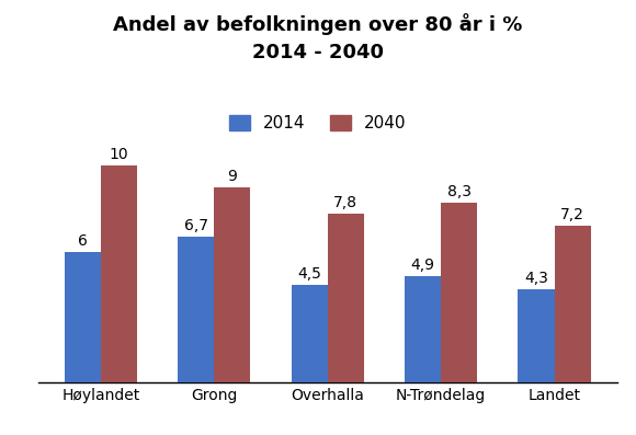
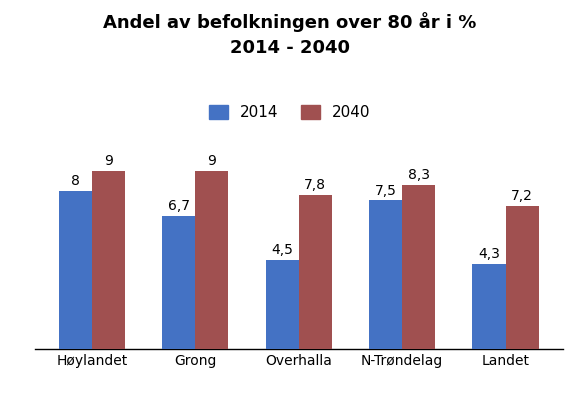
2014/Høylandet: 6 -> 8
2040/Høylandet: 10 -> 9
2014/N-Trøndelag: 4,9 -> 7,5
